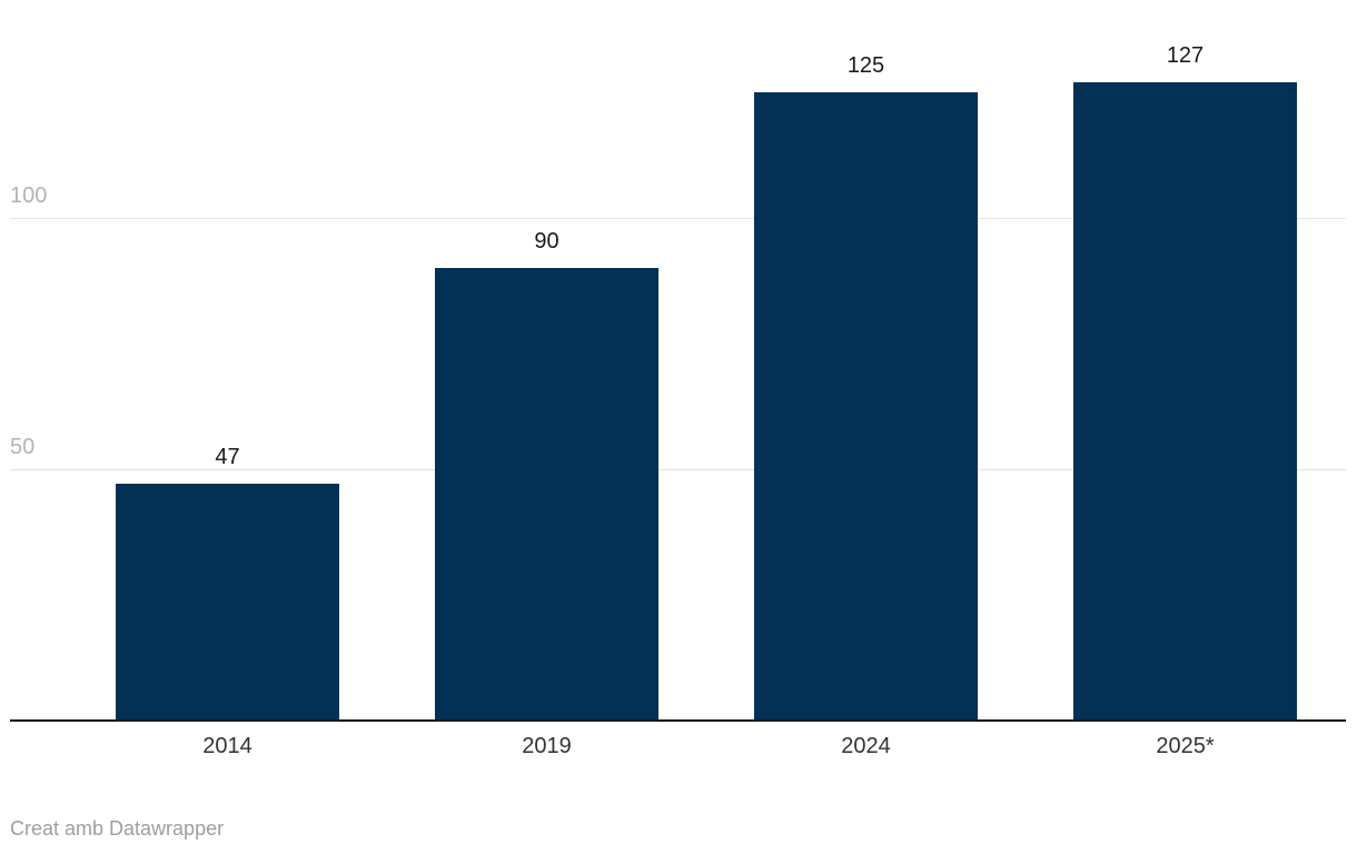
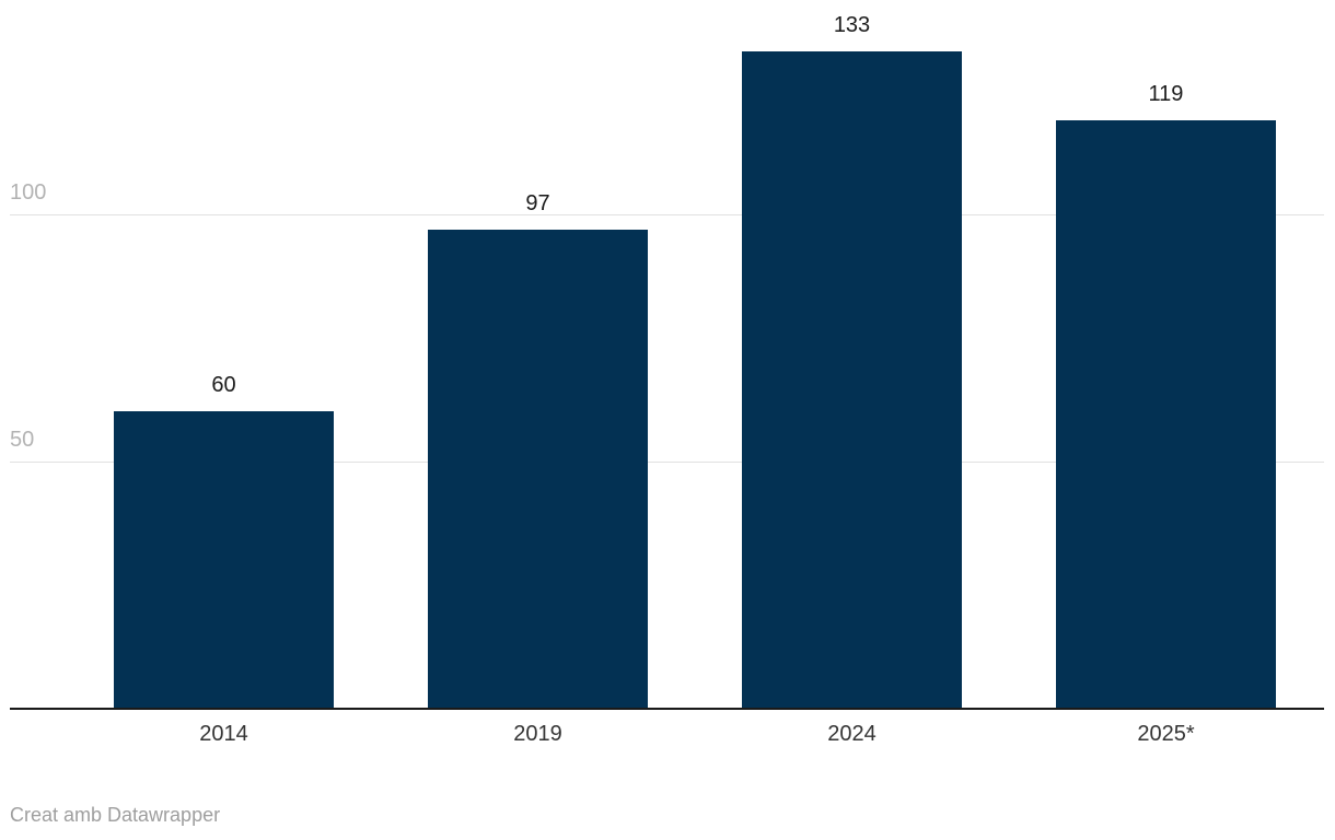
2014: 47 -> 60
2019: 90 -> 97
2024: 125 -> 133
2025*: 127 -> 119
